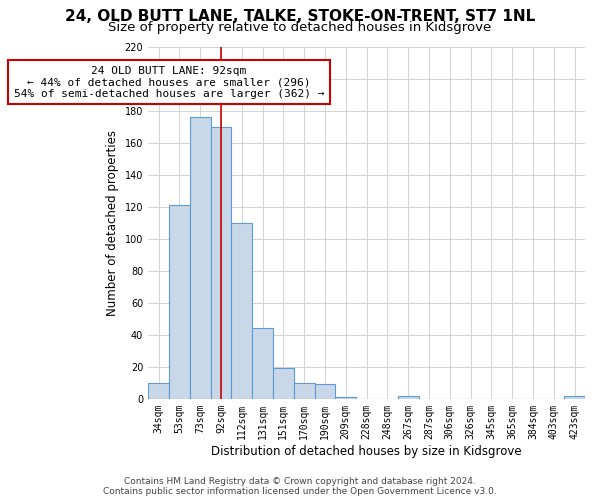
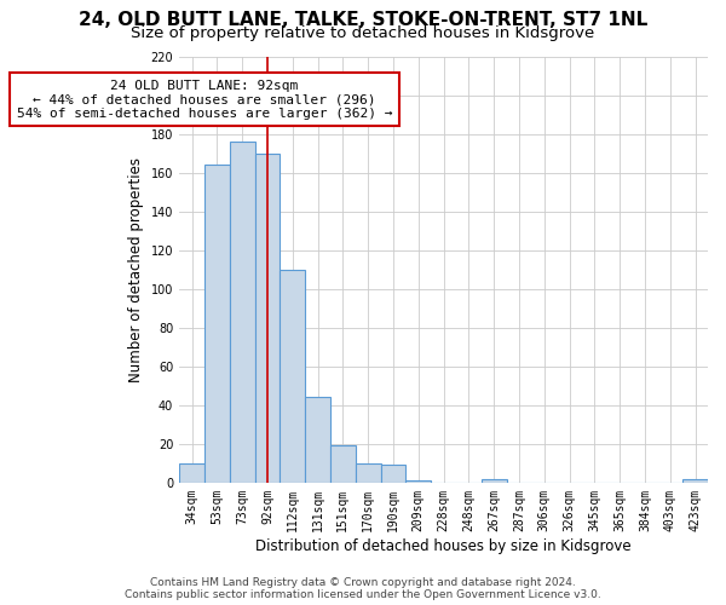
53sqm: 121 -> 164
